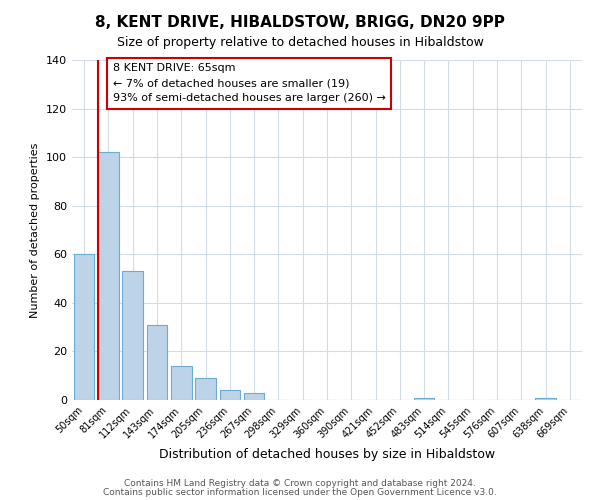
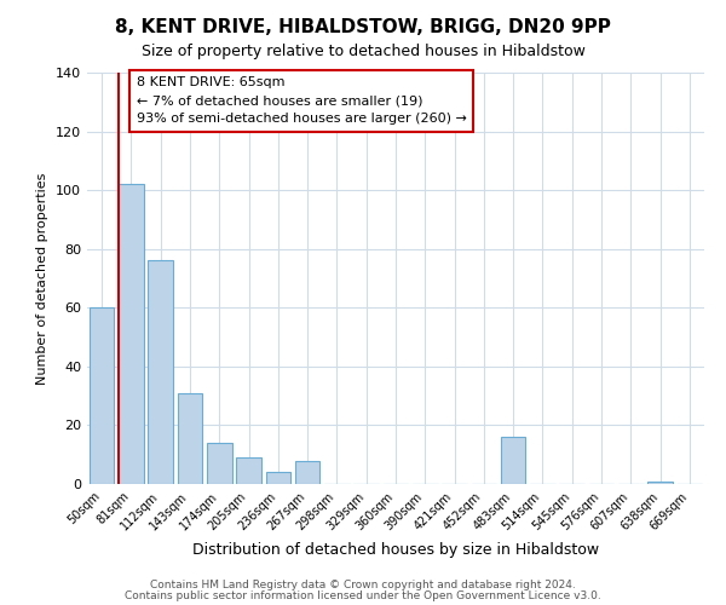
112sqm: 53 -> 76
267sqm: 3 -> 8
483sqm: 1 -> 16
